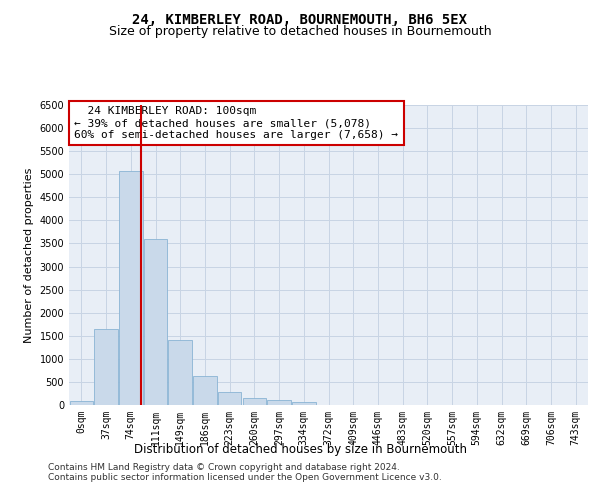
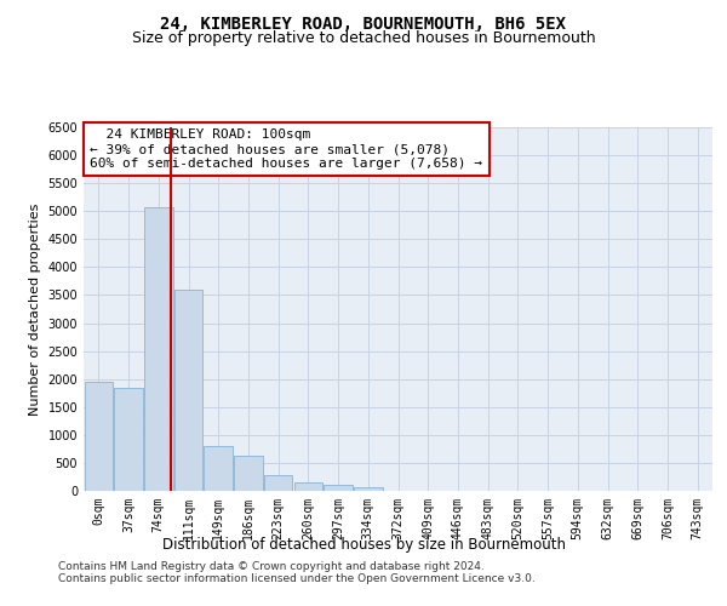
0sqm: 90 -> 1950
37sqm: 1650 -> 1850
149sqm: 1400 -> 800
